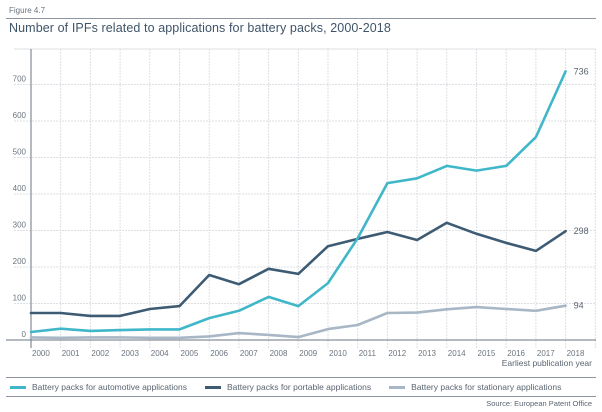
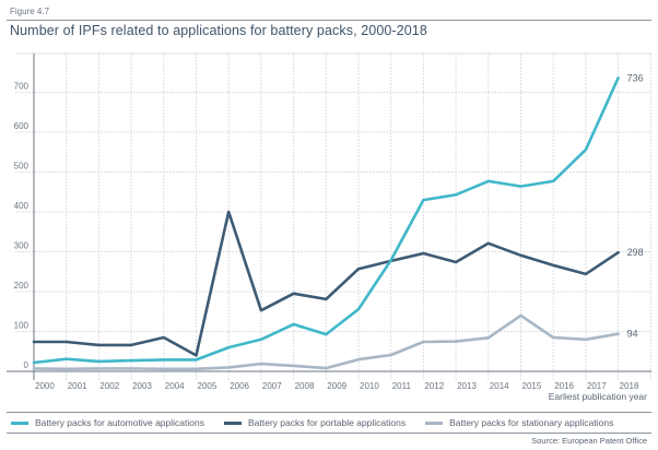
Battery packs for portable applications/2005: 90 -> 40
Battery packs for portable applications/2006: 180 -> 400
Battery packs for stationary applications/2015: 90 -> 140
